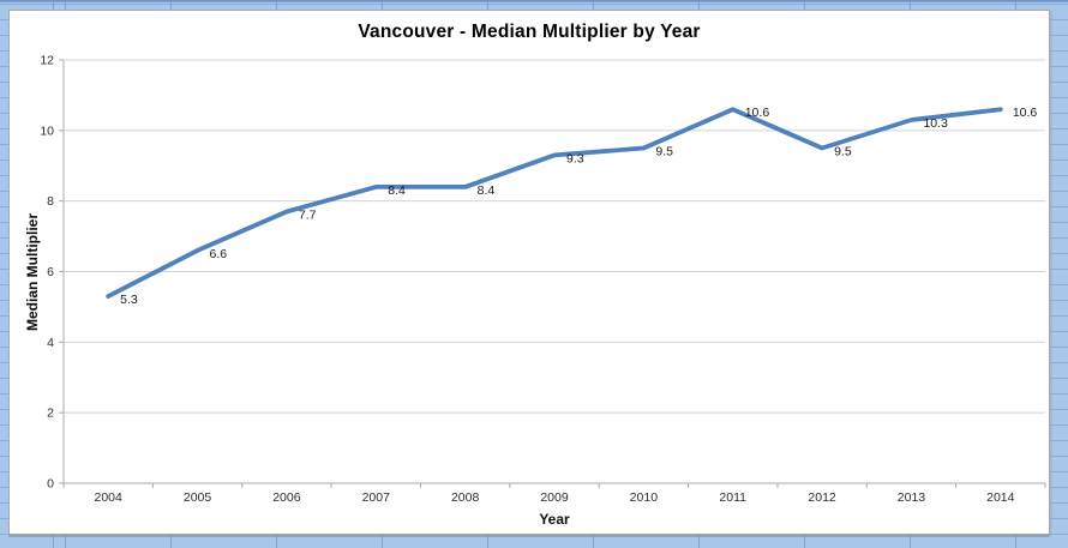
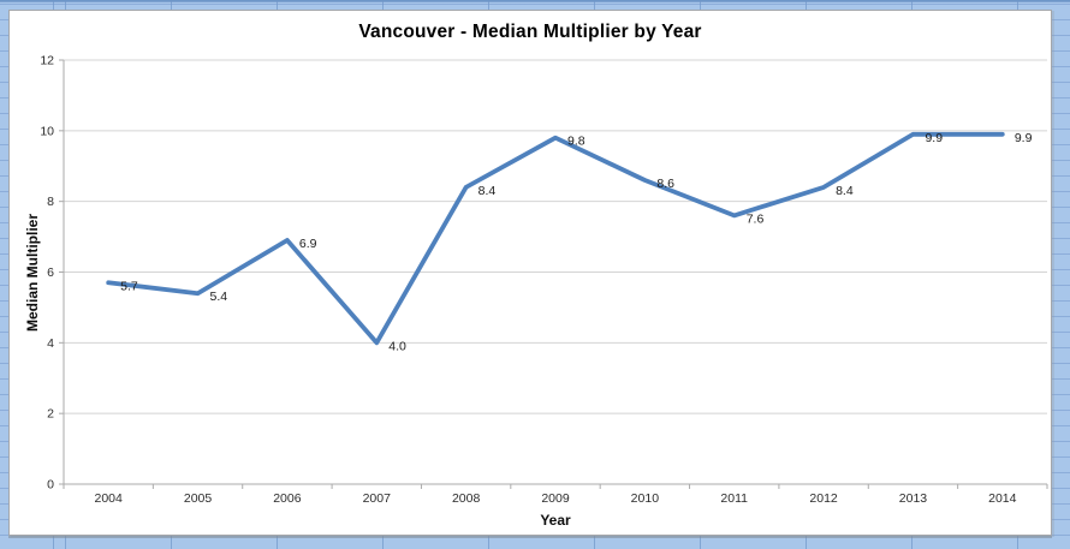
2004: 5.3 -> 5.7
2005: 6.6 -> 5.4
2006: 7.7 -> 6.9
2007: 8.4 -> 4.0
2009: 9.3 -> 9.8
2010: 9.5 -> 8.6
2011: 10.6 -> 7.6
2012: 9.5 -> 8.4
2013: 10.3 -> 9.9
2014: 10.6 -> 9.9
